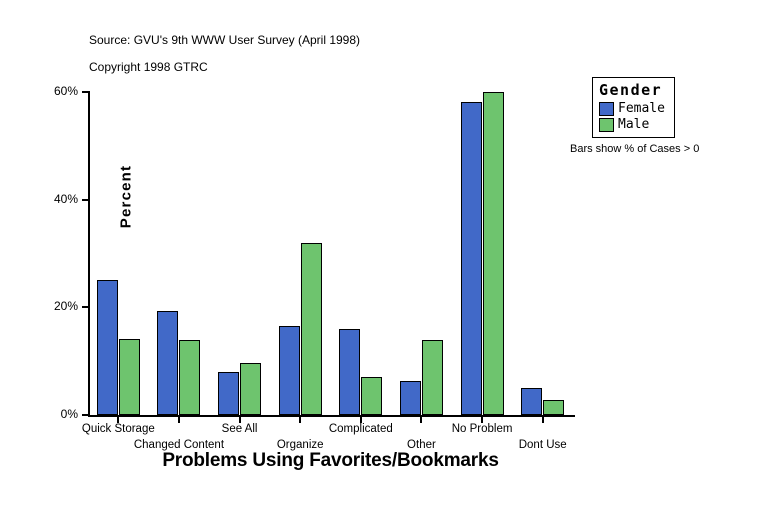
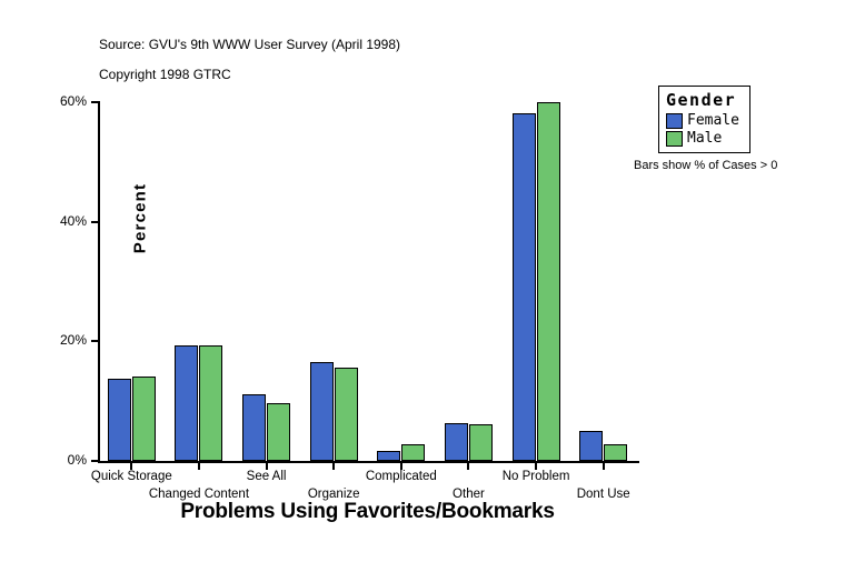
Female/Quick Storage: 25% -> 14%
Male/Changed Content: 14% -> 19%
Female/See All: 8% -> 11%
Male/Organize: 32% -> 16%
Female/Complicated: 16% -> 2%
Male/Complicated: 7% -> 3%
Male/Other: 14% -> 6%
